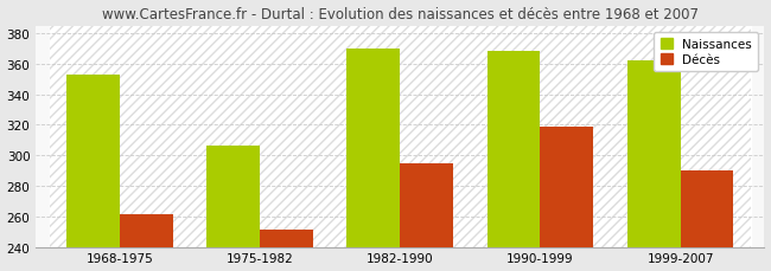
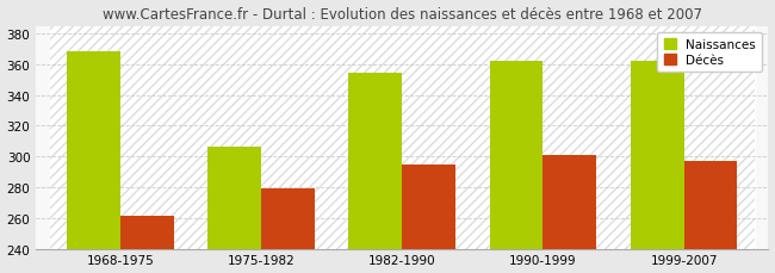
Naissances/1968-1975: 353 -> 368
Décès/1975-1982: 251 -> 279
Naissances/1982-1990: 370 -> 354
Naissances/1990-1999: 368 -> 362
Décès/1990-1999: 319 -> 301
Décès/1999-2007: 290 -> 297
